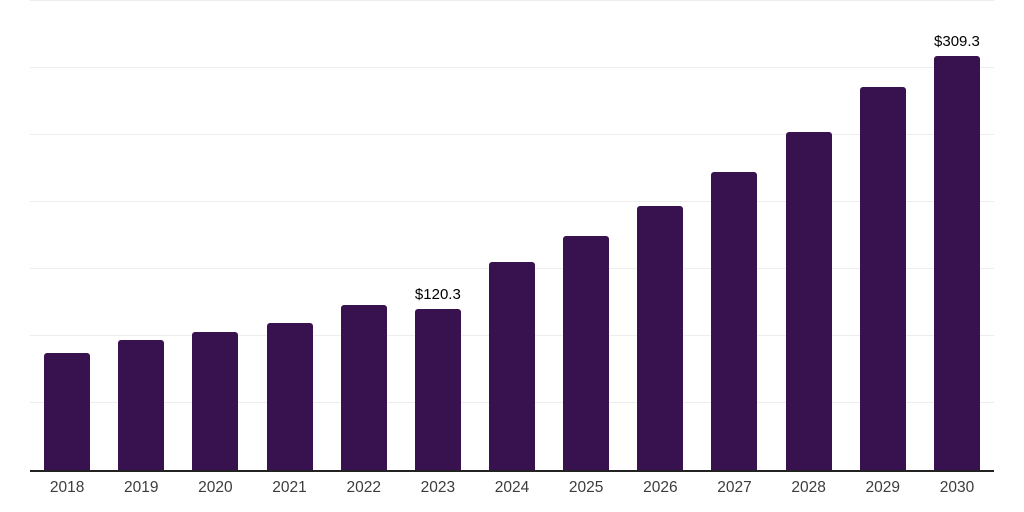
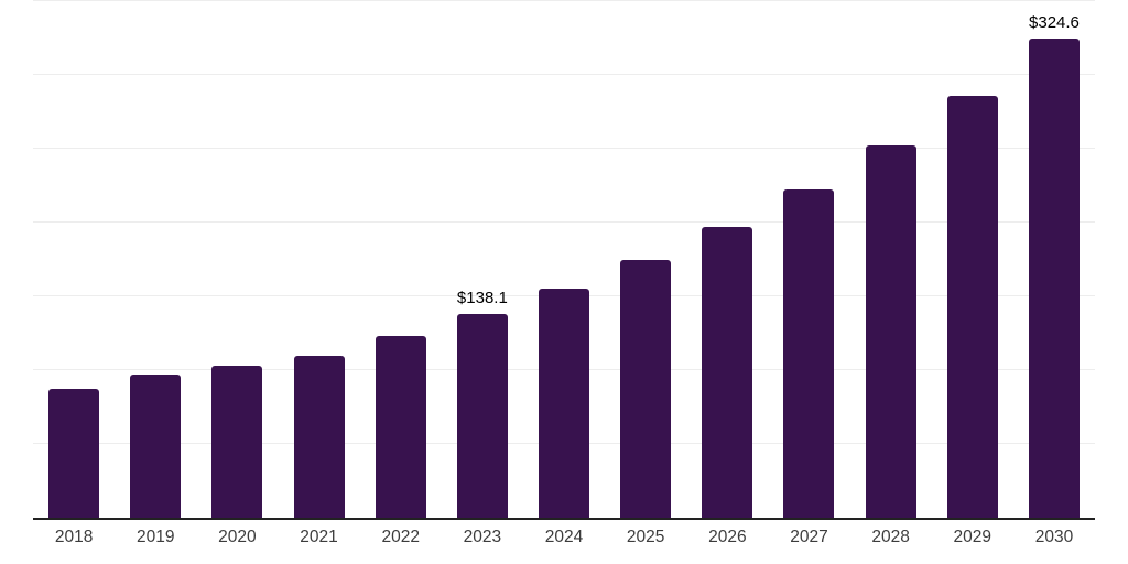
2023: $120.3 -> $138.1
2030: $309.3 -> $324.6
